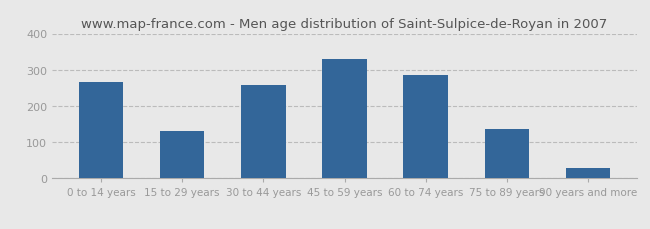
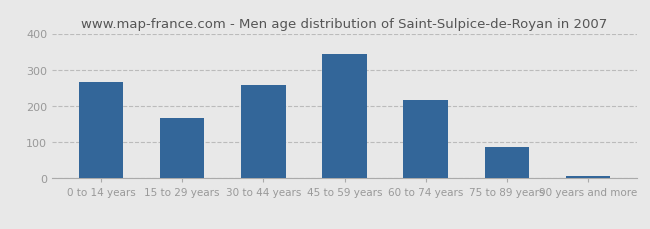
15 to 29 years: 130 -> 168
45 to 59 years: 330 -> 344
60 to 74 years: 285 -> 217
75 to 89 years: 135 -> 88
90 years and more: 30 -> 8
